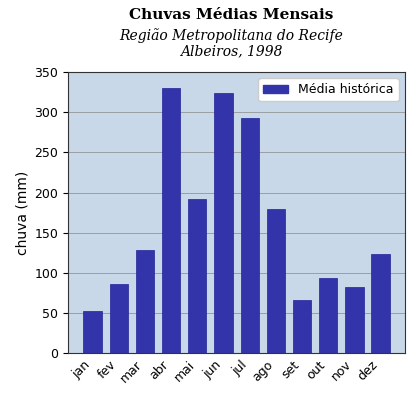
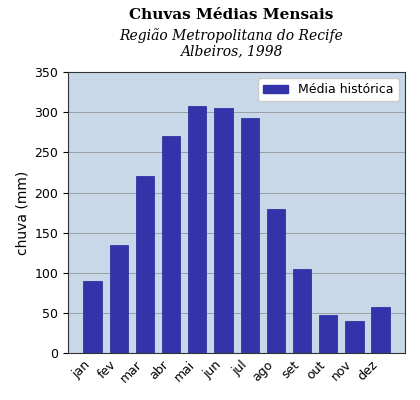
jan: 52 -> 90
fev: 86 -> 135
mar: 128 -> 220
abr: 330 -> 270
mai: 192 -> 308
jun: 324 -> 305
set: 66 -> 105
out: 94 -> 48
nov: 82 -> 40
dez: 124 -> 57
